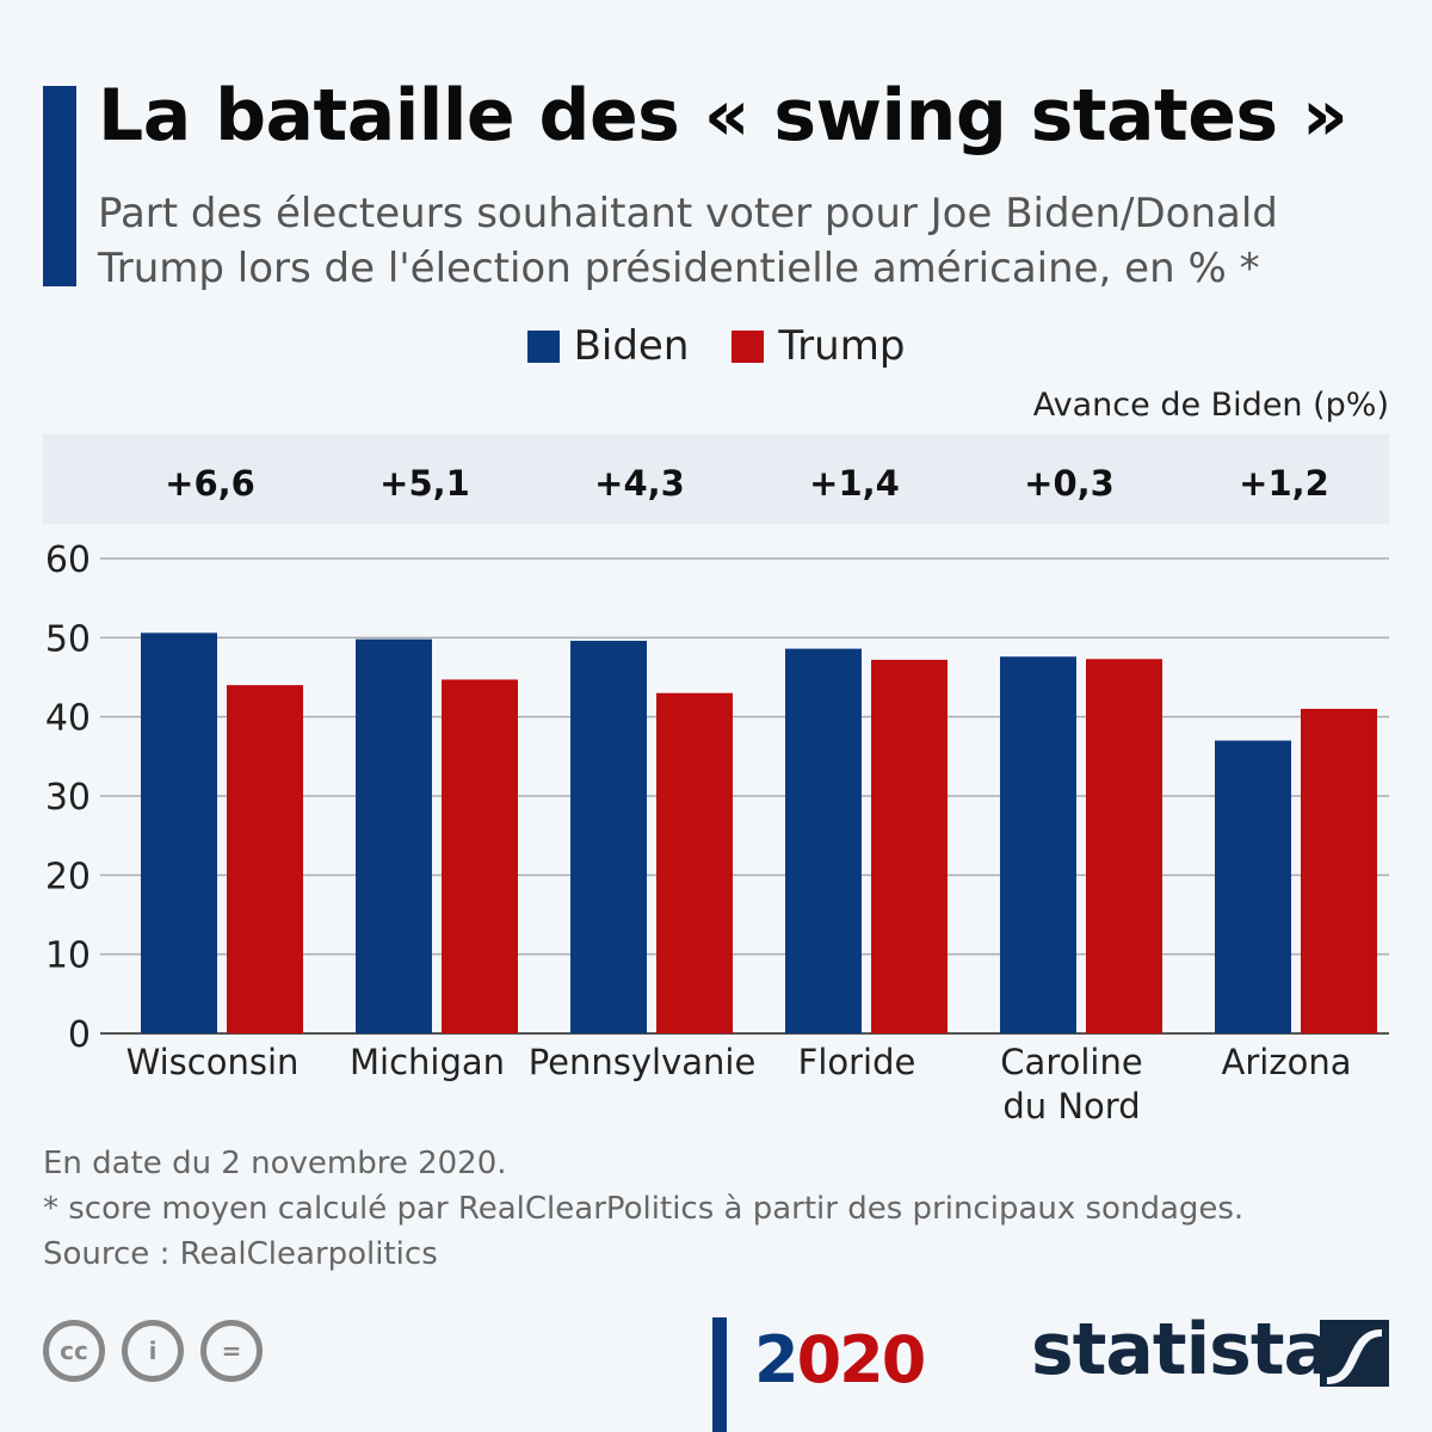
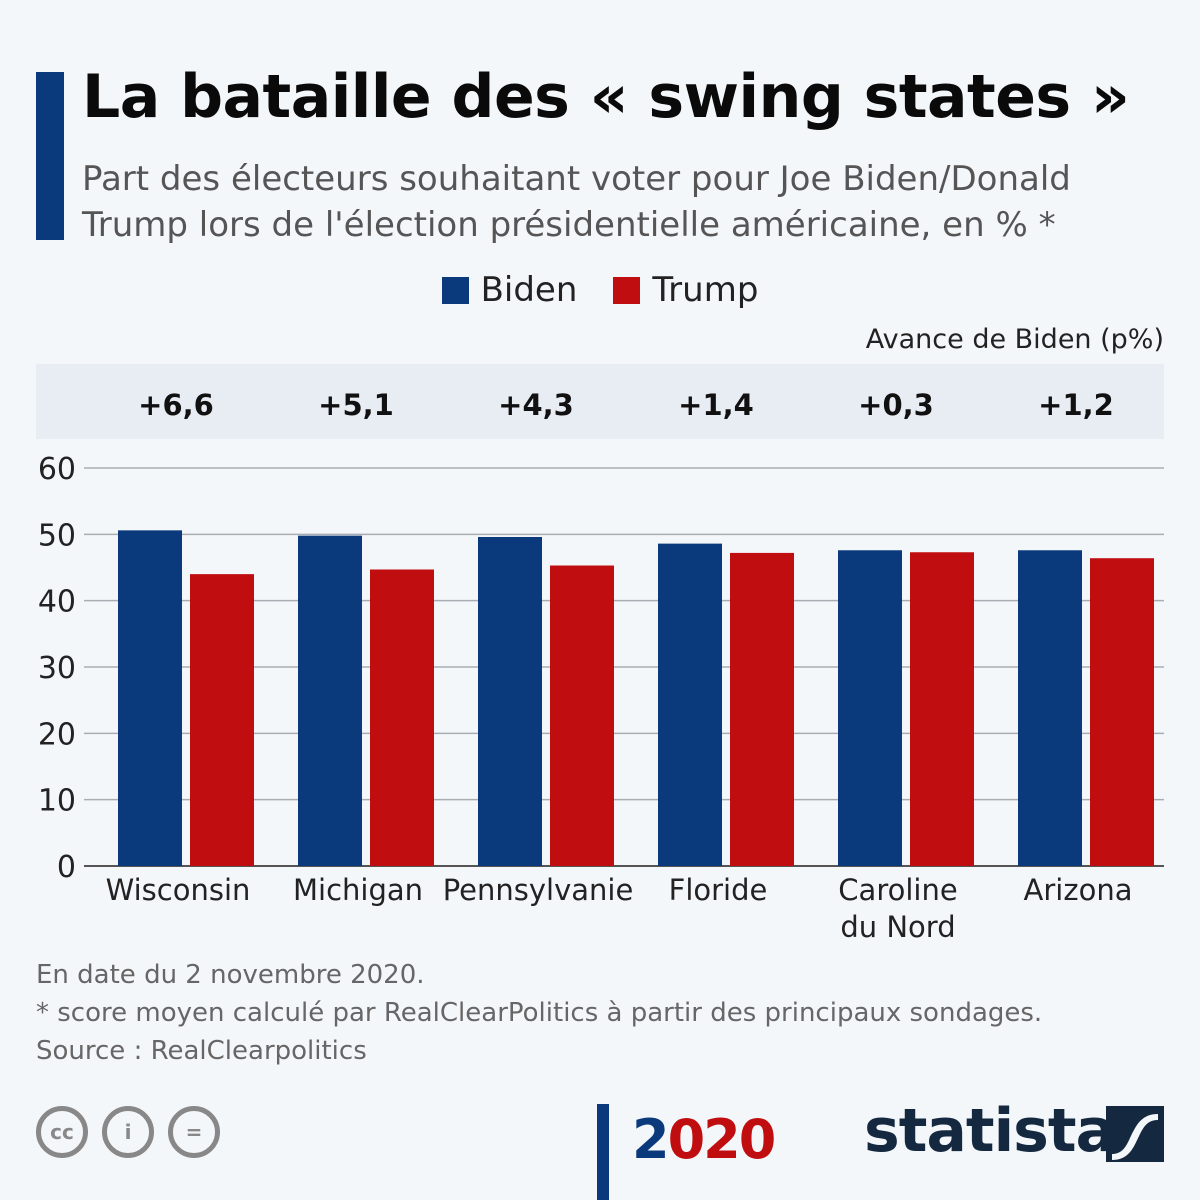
Trump/Pennsylvanie: 43 -> 45
Biden/Arizona: 37 -> 48
Trump/Arizona: 41 -> 46
